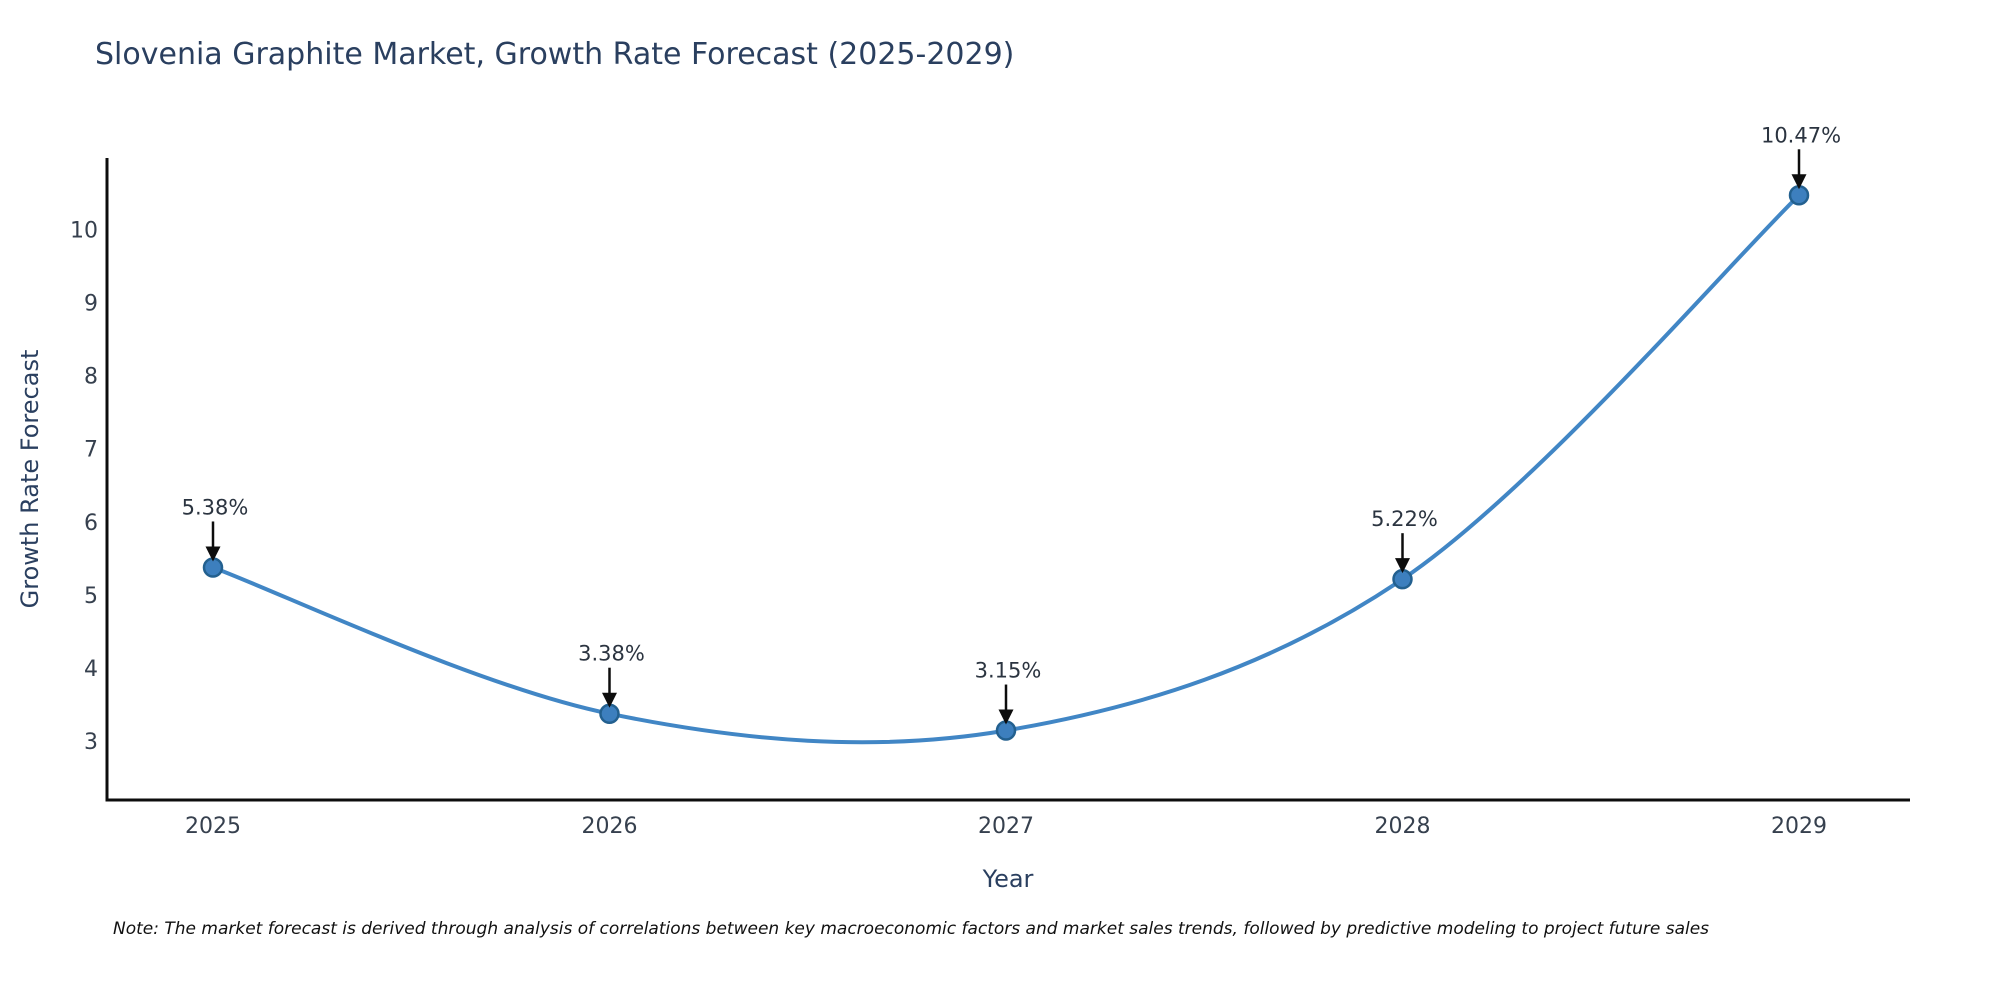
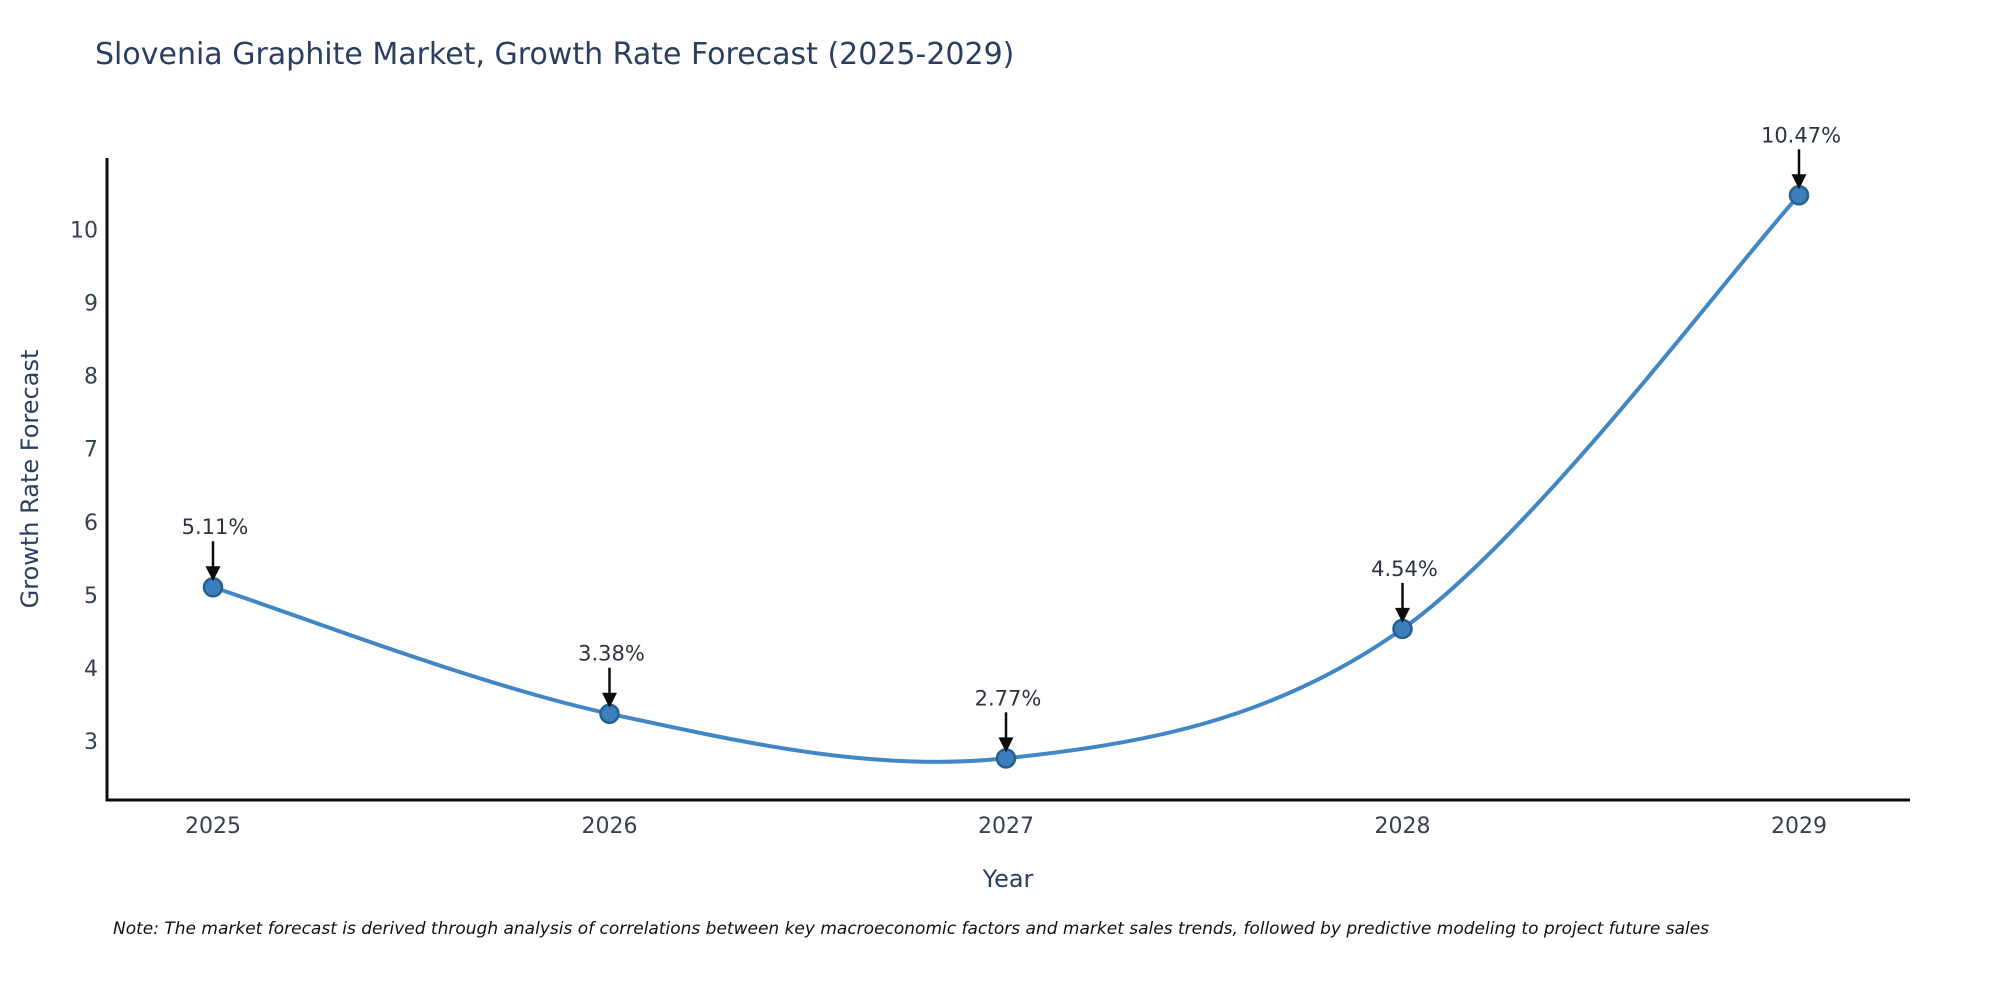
2025: 5.38% -> 5.11%
2027: 3.15% -> 2.77%
2028: 5.22% -> 4.54%
